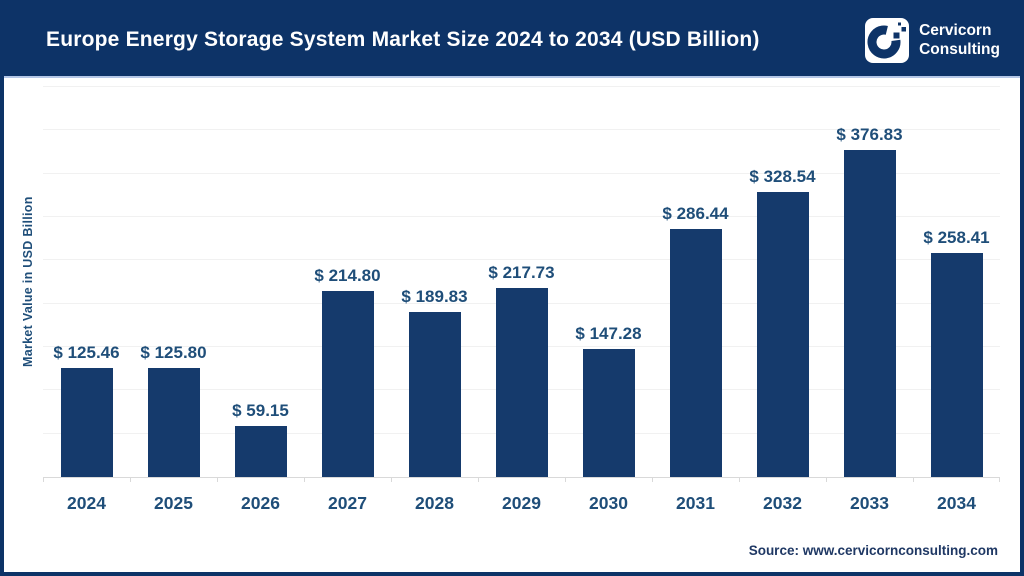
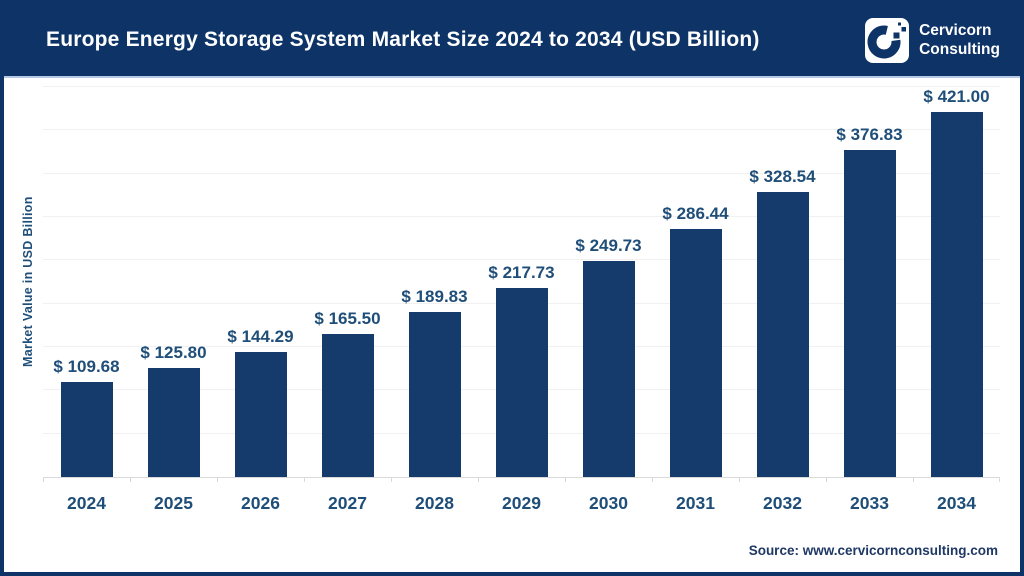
2024: 125.46 -> 109.68
2026: 59.15 -> 144.29
2027: 214.80 -> 165.50
2030: 147.28 -> 249.73
2034: 258.41 -> 421.00
